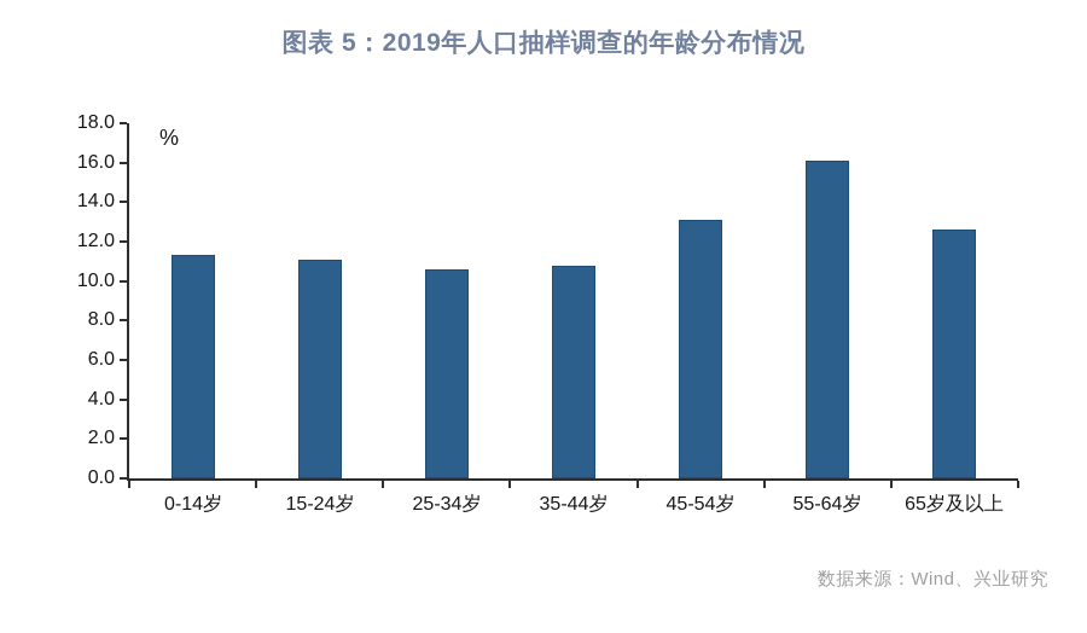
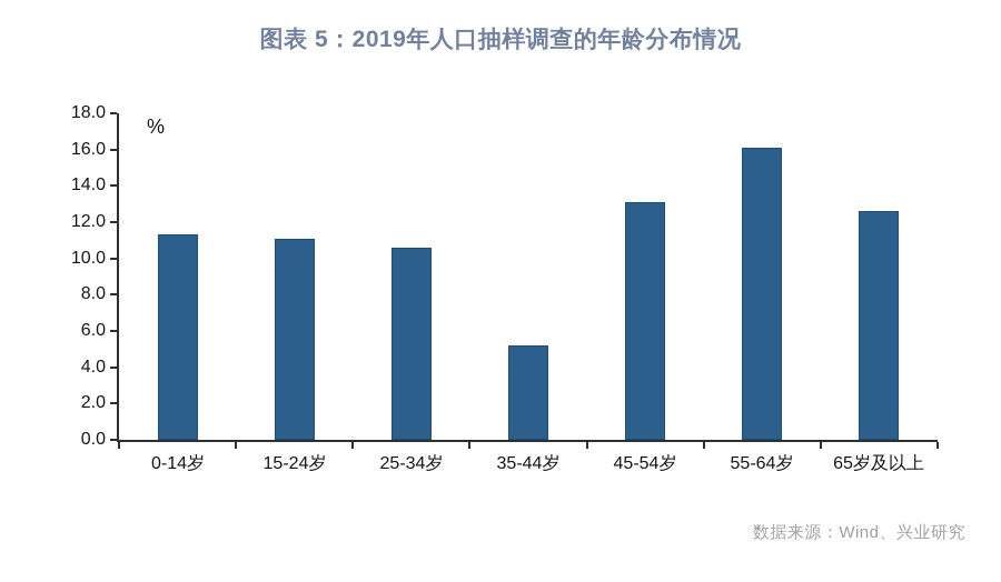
35-44岁: 10.8 -> 5.2
